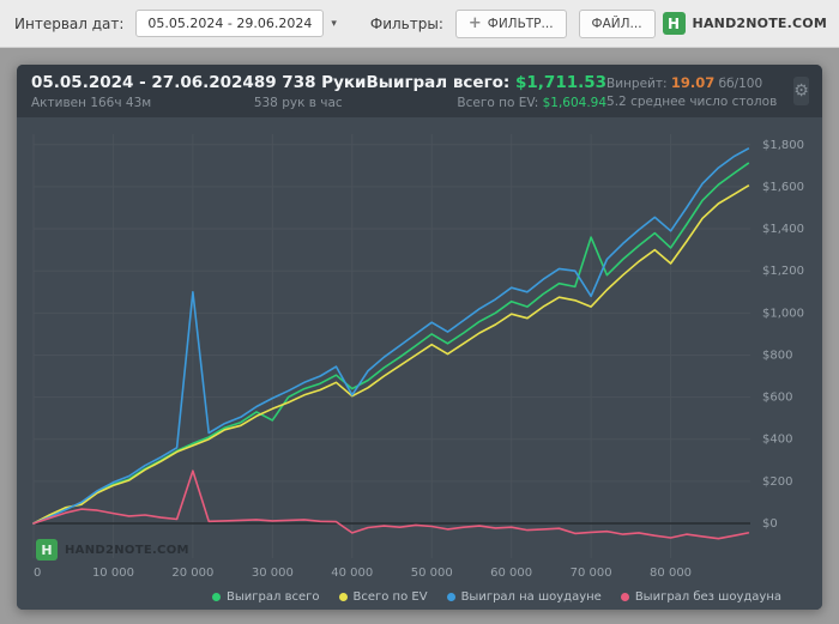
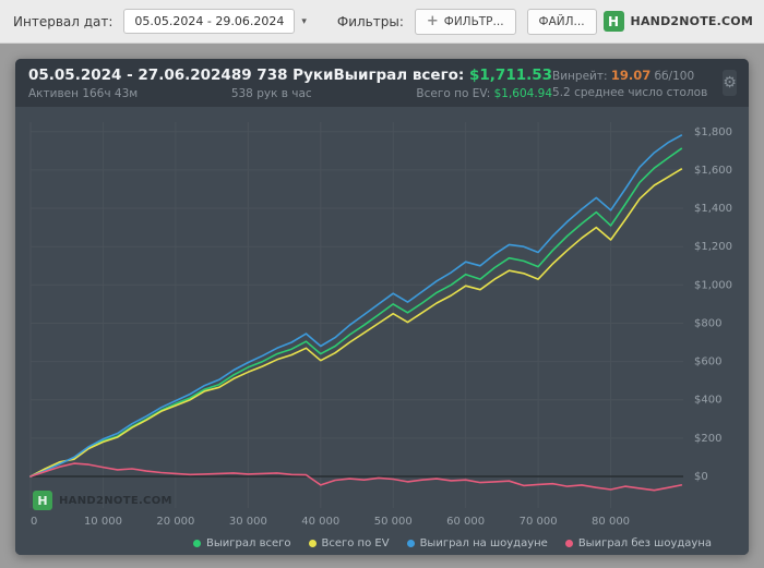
Выиграл на шоудауне/20000: $1100 -> $400
Выиграл без шоудауна/20000: $250 -> $20
Выиграл всего/30000: $490 -> $570
Выиграл на шоудауне/40000: $610 -> $680
Выиграл всего/70000: $1360 -> $1100
Выиграл на шоудауне/70000: $1080 -> $1170
